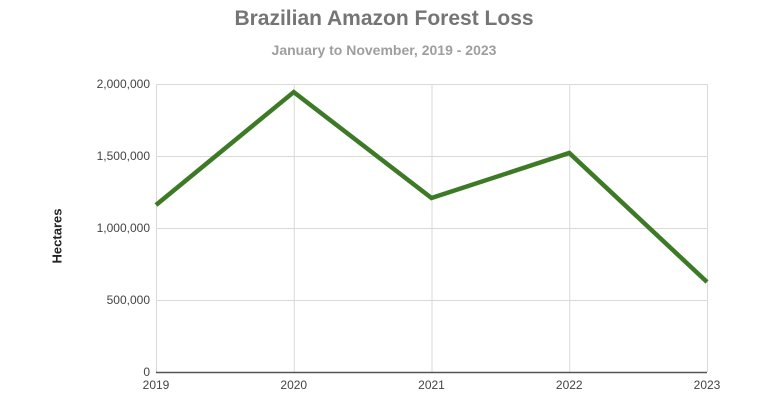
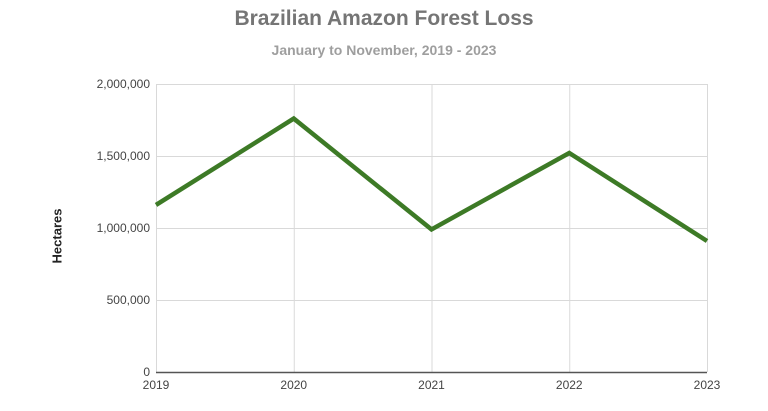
2020: 1940000 -> 1760000
2021: 1210000 -> 990000
2023: 620000 -> 910000
